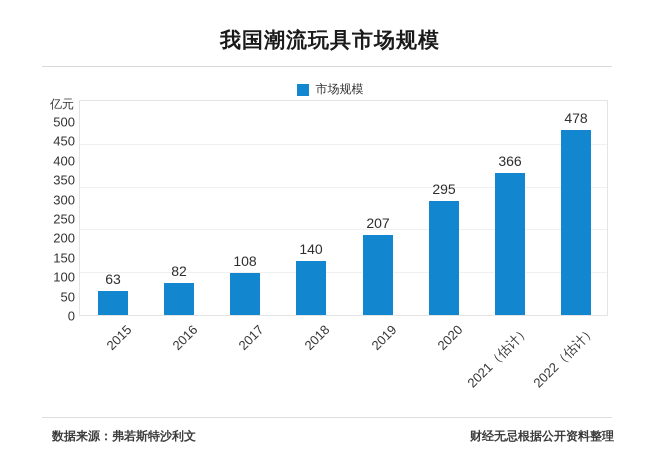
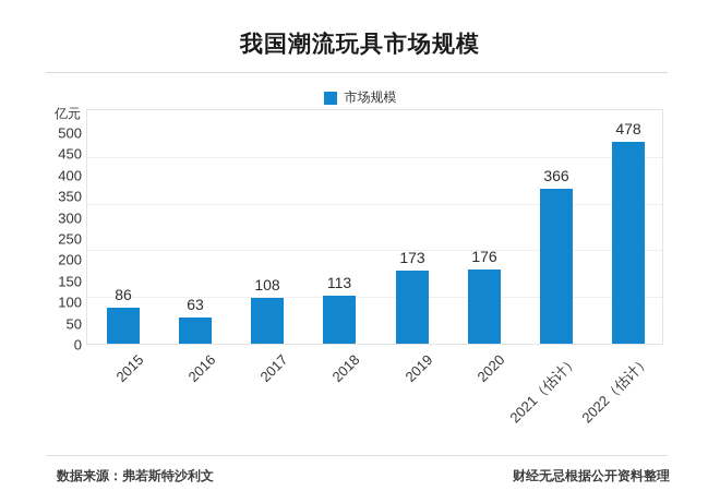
2015: 63 -> 86
2016: 82 -> 63
2018: 140 -> 113
2019: 207 -> 173
2020: 295 -> 176
